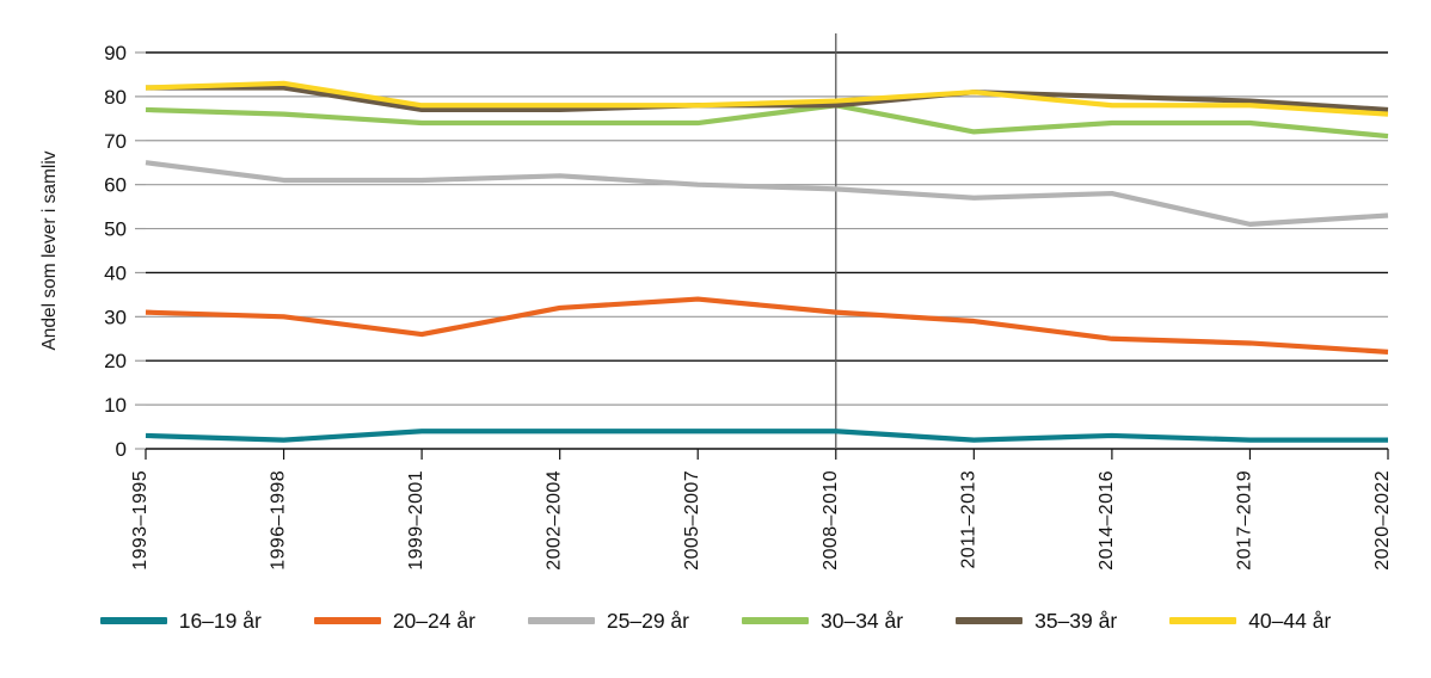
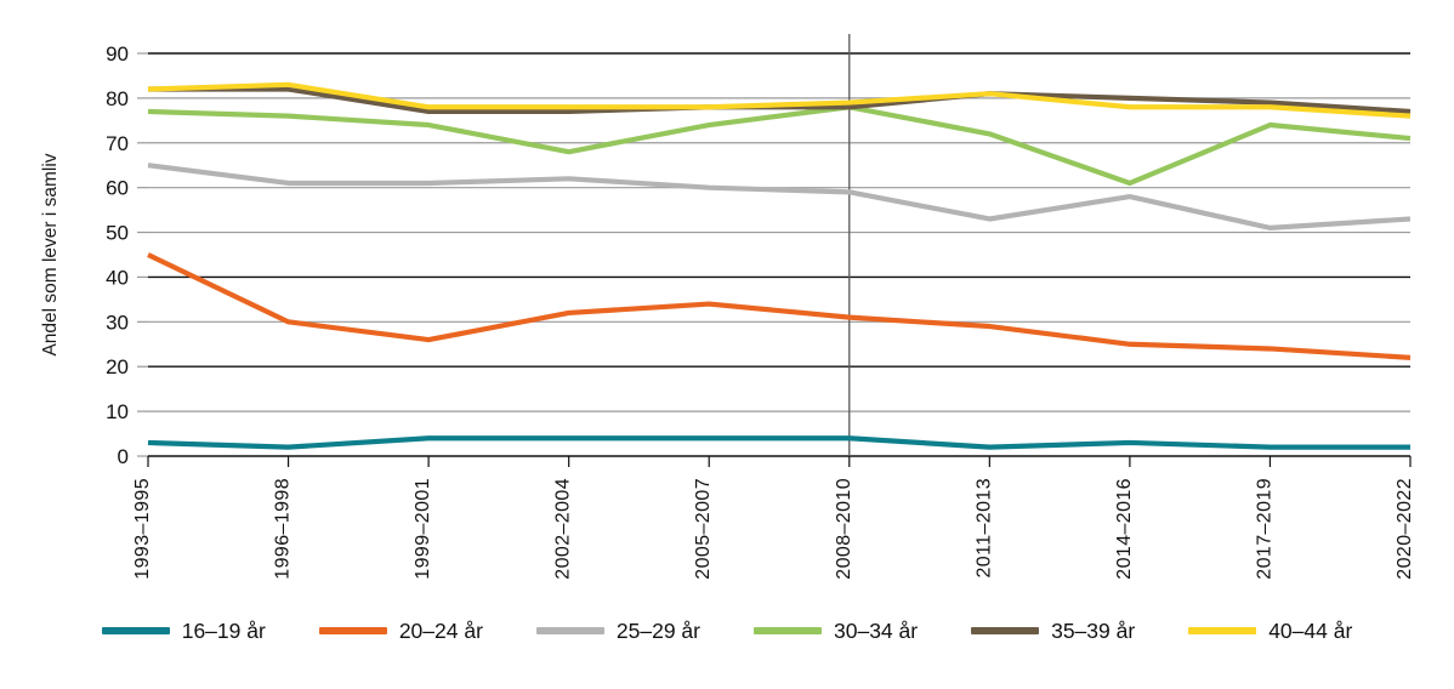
20–24 år/1993–1995: 31 -> 45
30–34 år/2002–2004: 74 -> 68
25–29 år/2011–2013: 57 -> 53
30–34 år/2014–2016: 74 -> 61
